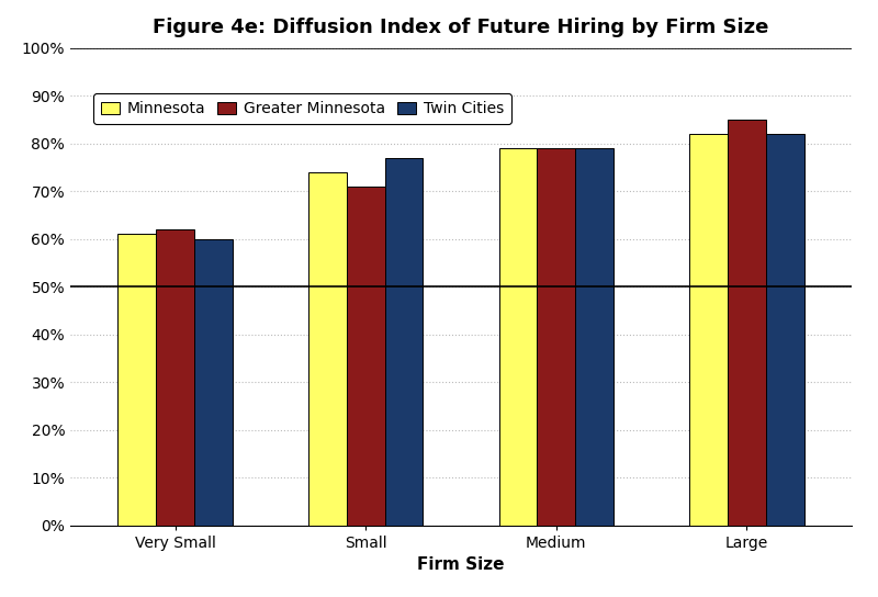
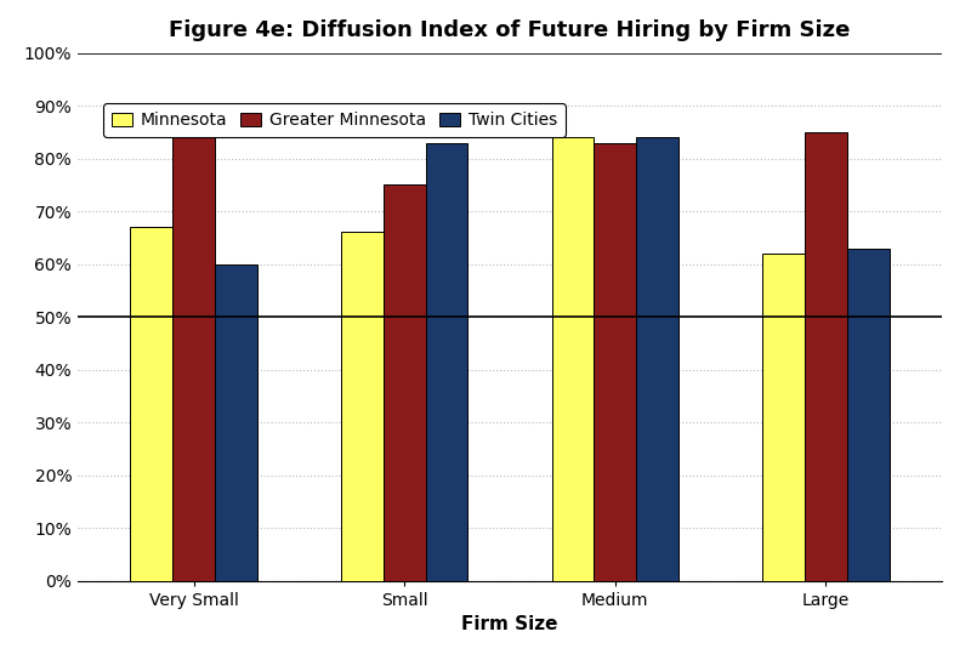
Minnesota/Very Small: 61% -> 67%
Greater Minnesota/Very Small: 62% -> 84%
Minnesota/Small: 74% -> 66%
Greater Minnesota/Small: 71% -> 75%
Twin Cities/Small: 77% -> 83%
Minnesota/Medium: 79% -> 84%
Greater Minnesota/Medium: 79% -> 83%
Twin Cities/Medium: 79% -> 84%
Minnesota/Large: 82% -> 62%
Twin Cities/Large: 82% -> 63%
